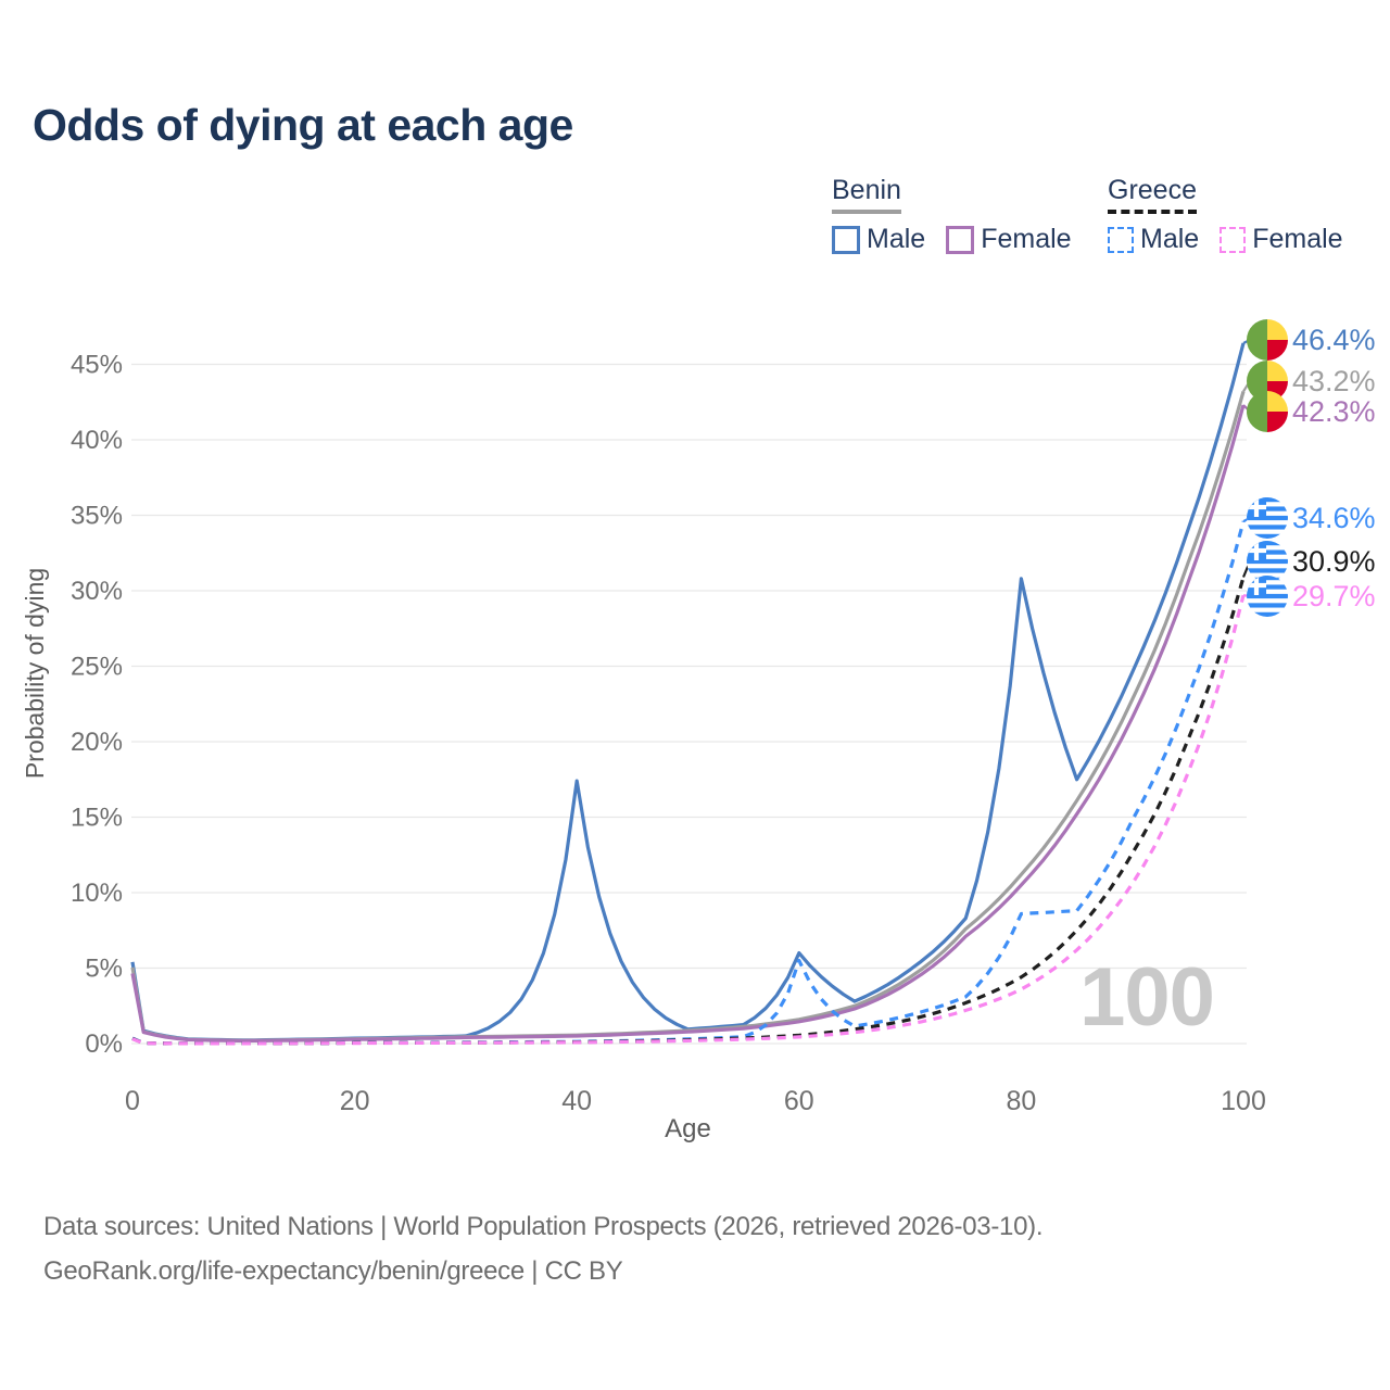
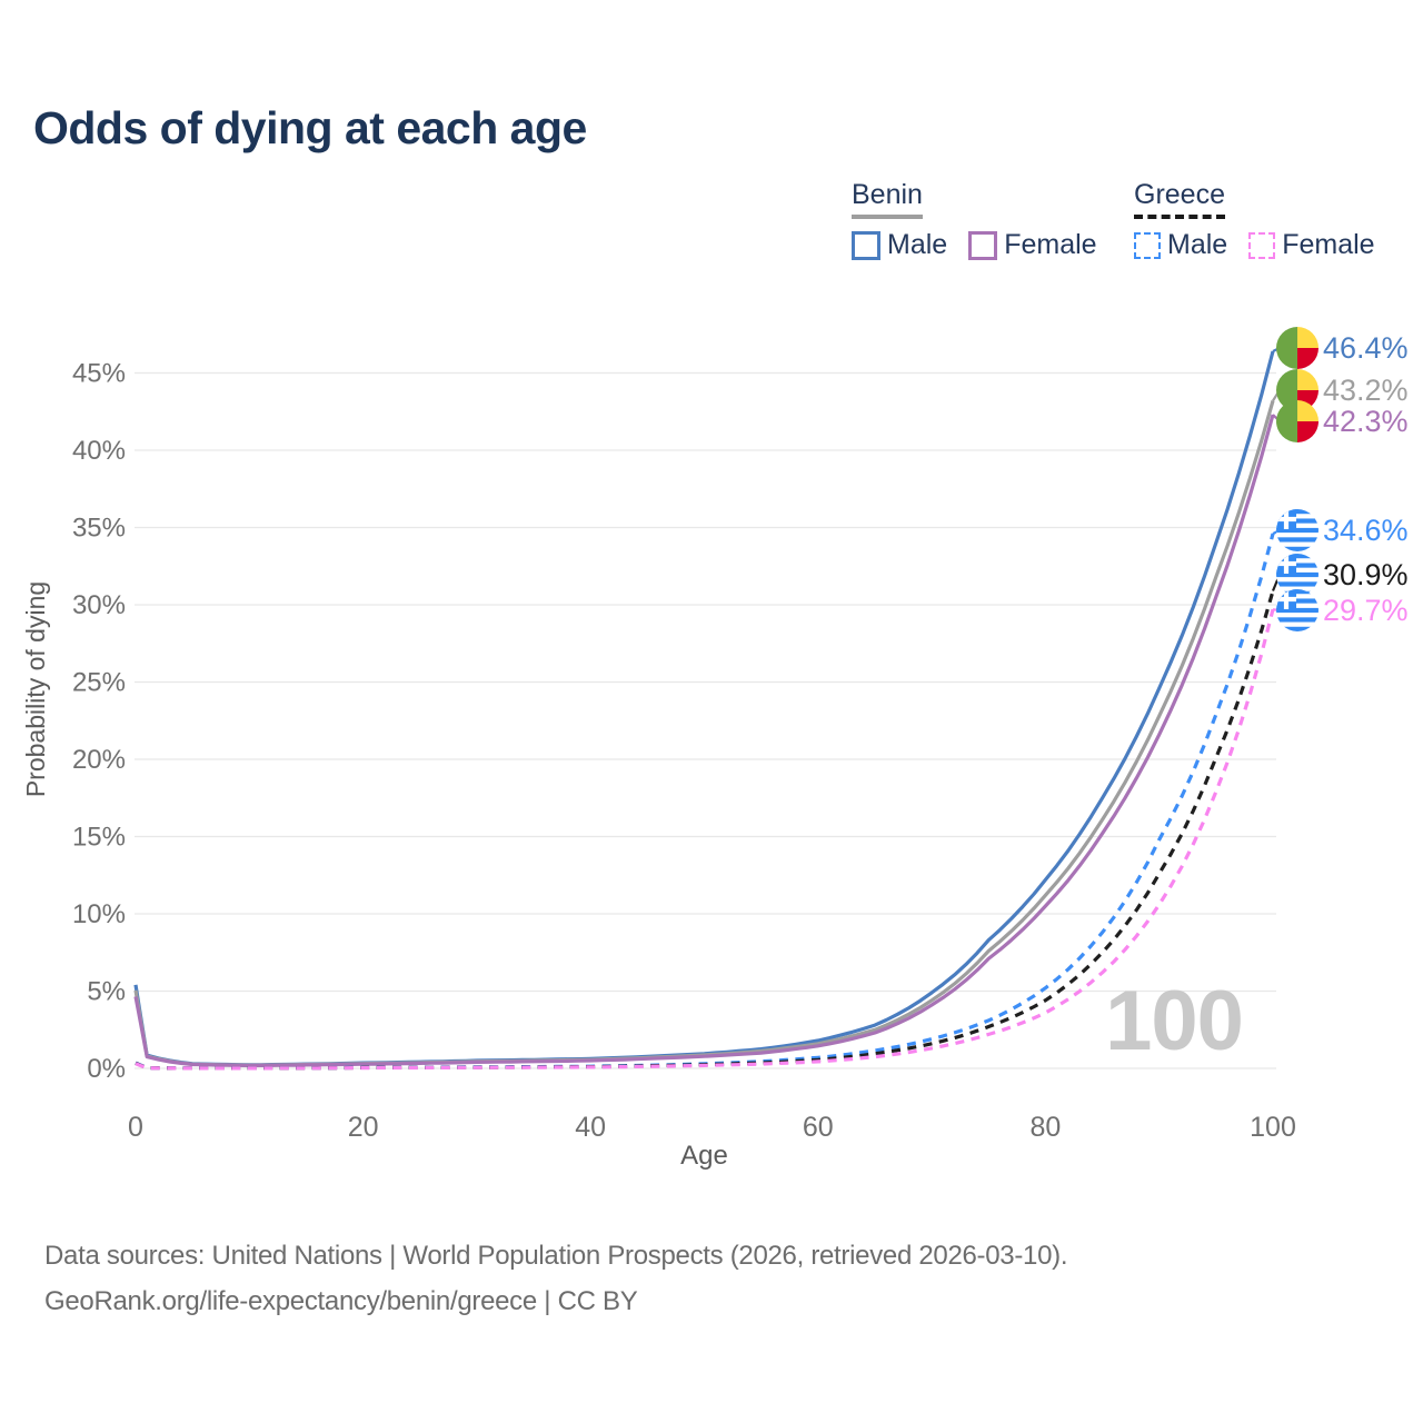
Benin Male/40: 17.4% -> 0.6%
Benin Male/60: 6.0% -> 1.8%
Greece Male/60: 5.5% -> 0.7%
Benin Male/80: 30.8% -> 12.2%
Greece Male/80: 8.6% -> 5.2%
